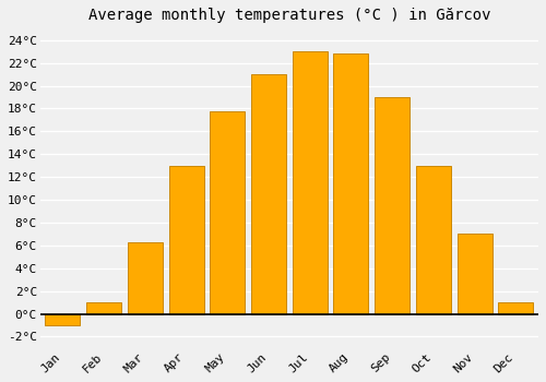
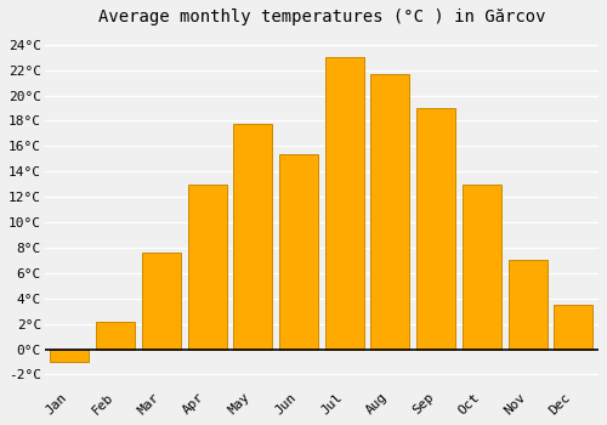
Feb: 1.0°C -> 2.2°C
Mar: 6.3°C -> 7.6°C
Jun: 21.0°C -> 15.4°C
Aug: 22.8°C -> 21.7°C
Dec: 1.0°C -> 3.5°C
